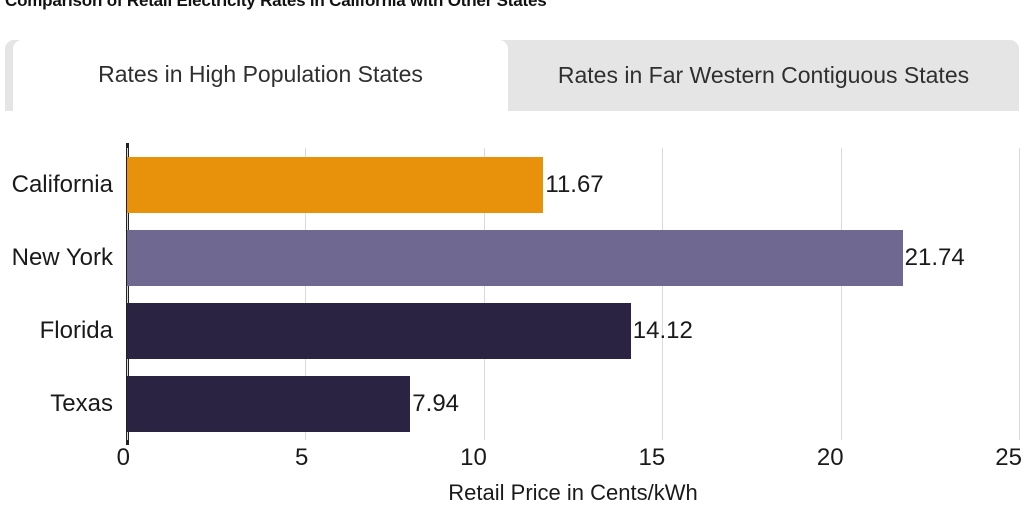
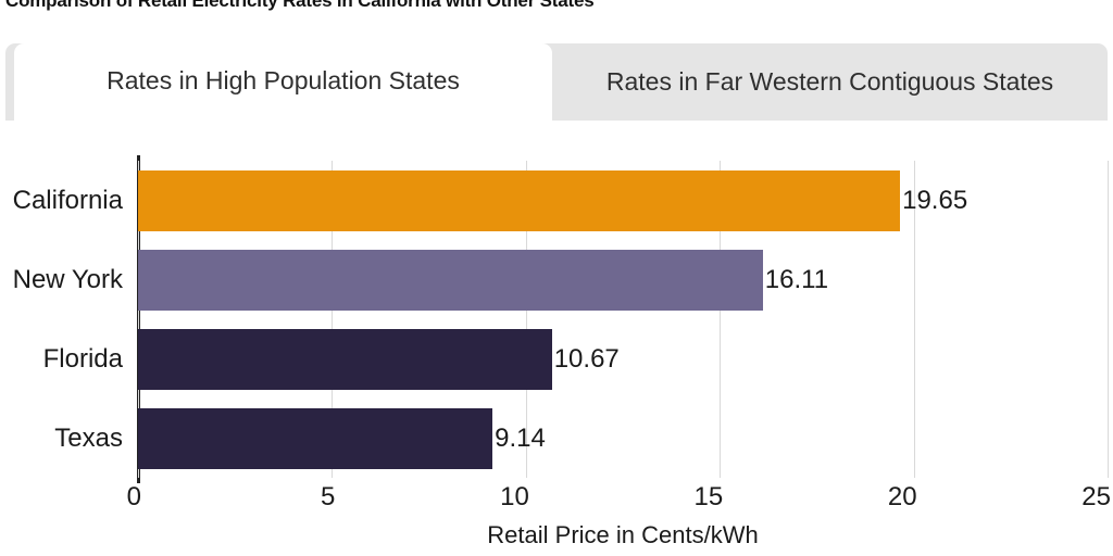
California: 11.67 -> 19.65
New York: 21.74 -> 16.11
Florida: 14.12 -> 10.67
Texas: 7.94 -> 9.14
